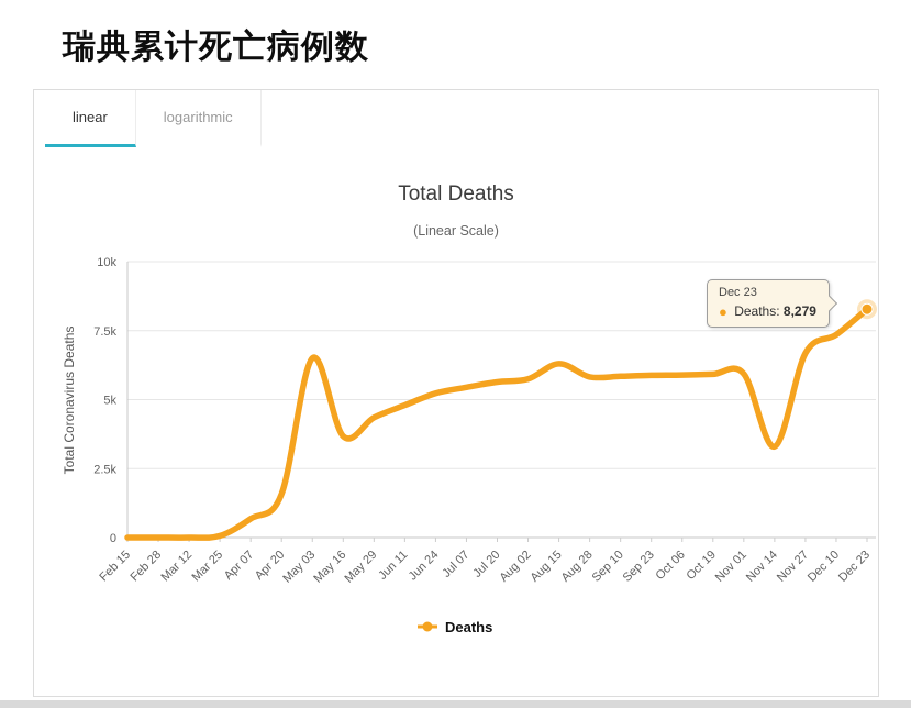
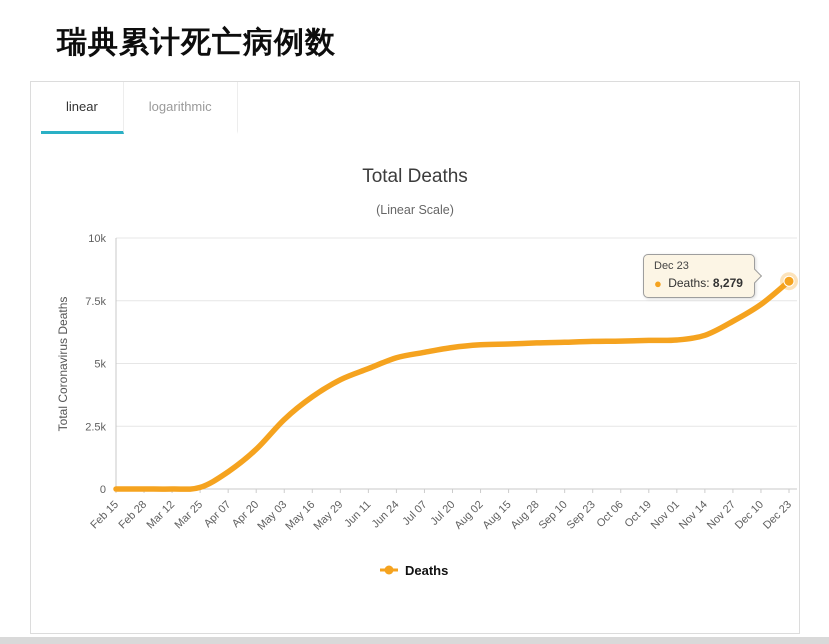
May 03: 6.5k -> 2.8k
Aug 15: 6.3k -> 5.8k
Nov 14: 3.3k -> 6.1k
